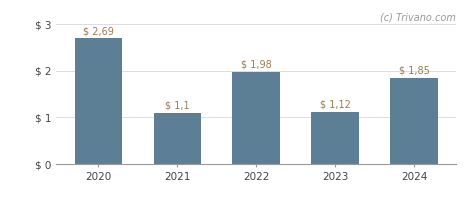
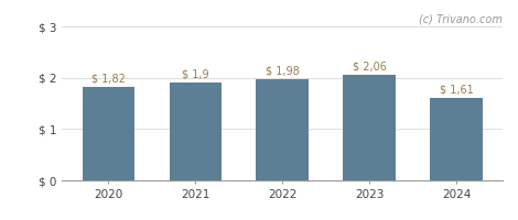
2020: 2,69 -> 1,82
2021: 1,1 -> 1,9
2023: 1,12 -> 2,06
2024: 1,85 -> 1,61
